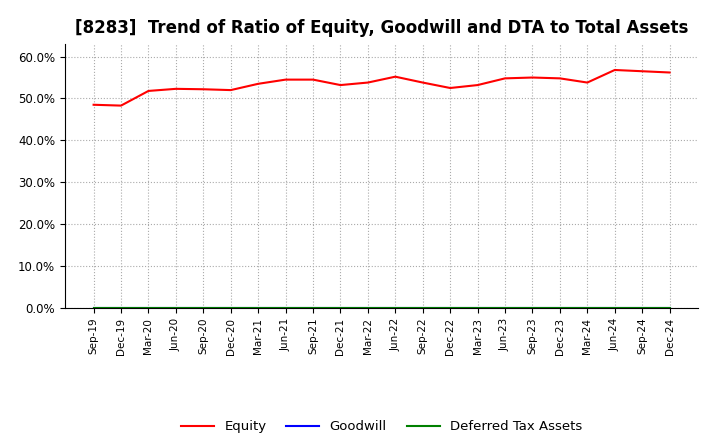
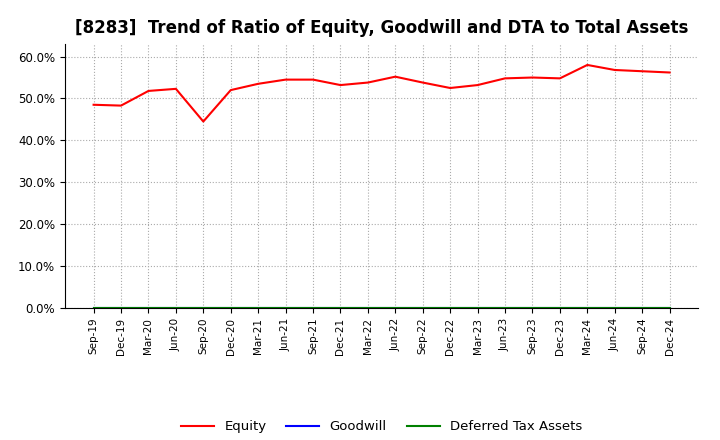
Equity/Sep-20: 52.2% -> 44.5%
Equity/Mar-24: 53.8% -> 58.0%
